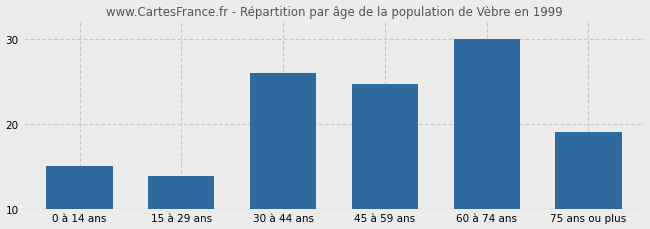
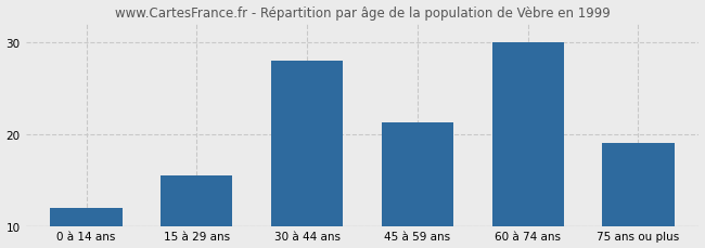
0 à 14 ans: 15.0 -> 12.0
15 à 29 ans: 13.8 -> 15.5
30 à 44 ans: 26.0 -> 28.0
45 à 59 ans: 24.6 -> 21.2
